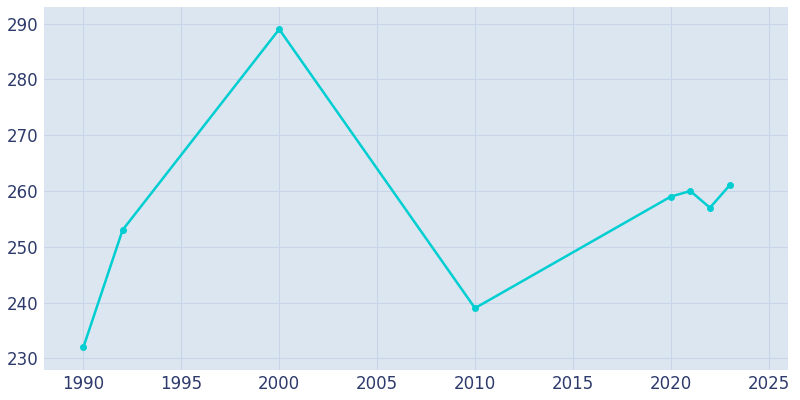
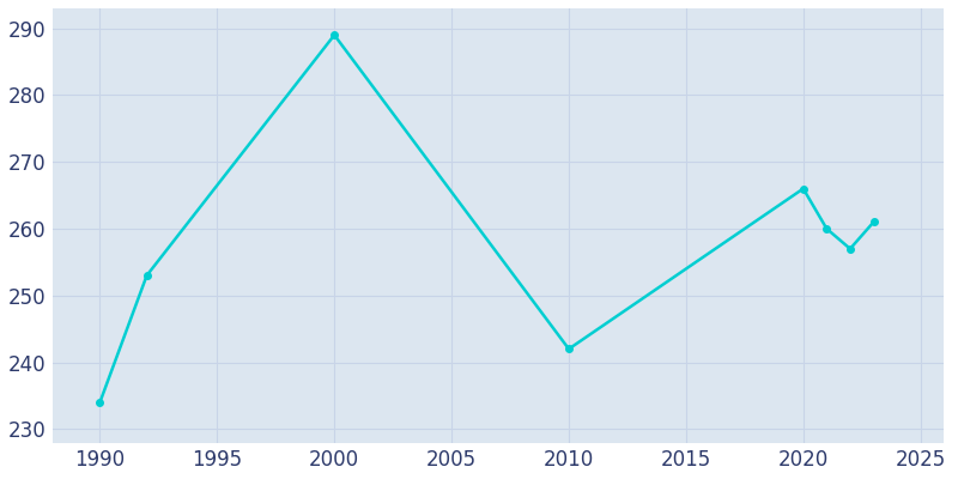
1990: 232 -> 234
2010: 239 -> 242
2020: 259 -> 266
